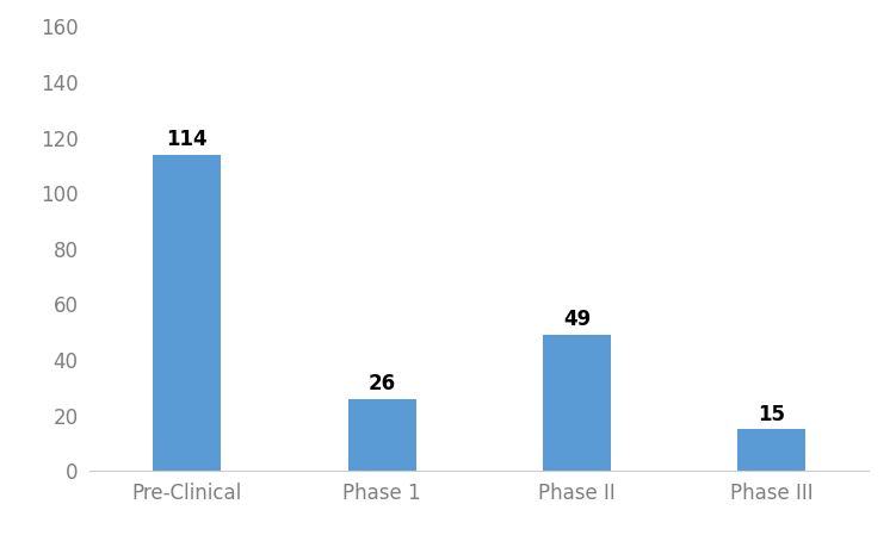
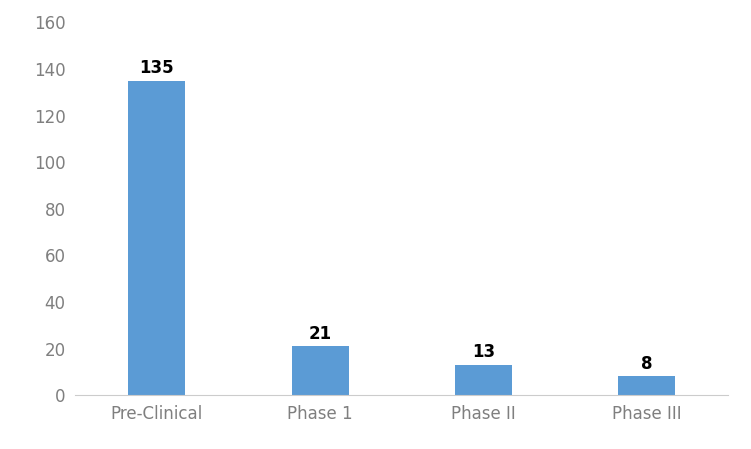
Pre-Clinical: 114 -> 135
Phase 1: 26 -> 21
Phase II: 49 -> 13
Phase III: 15 -> 8
